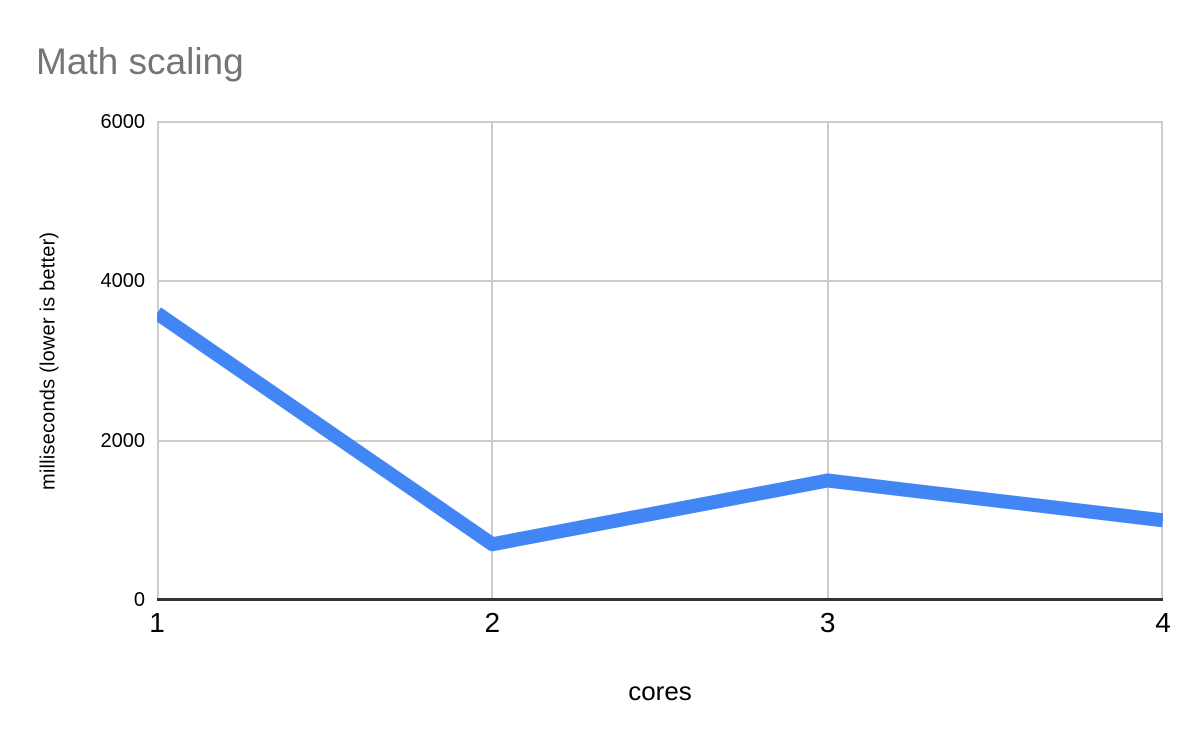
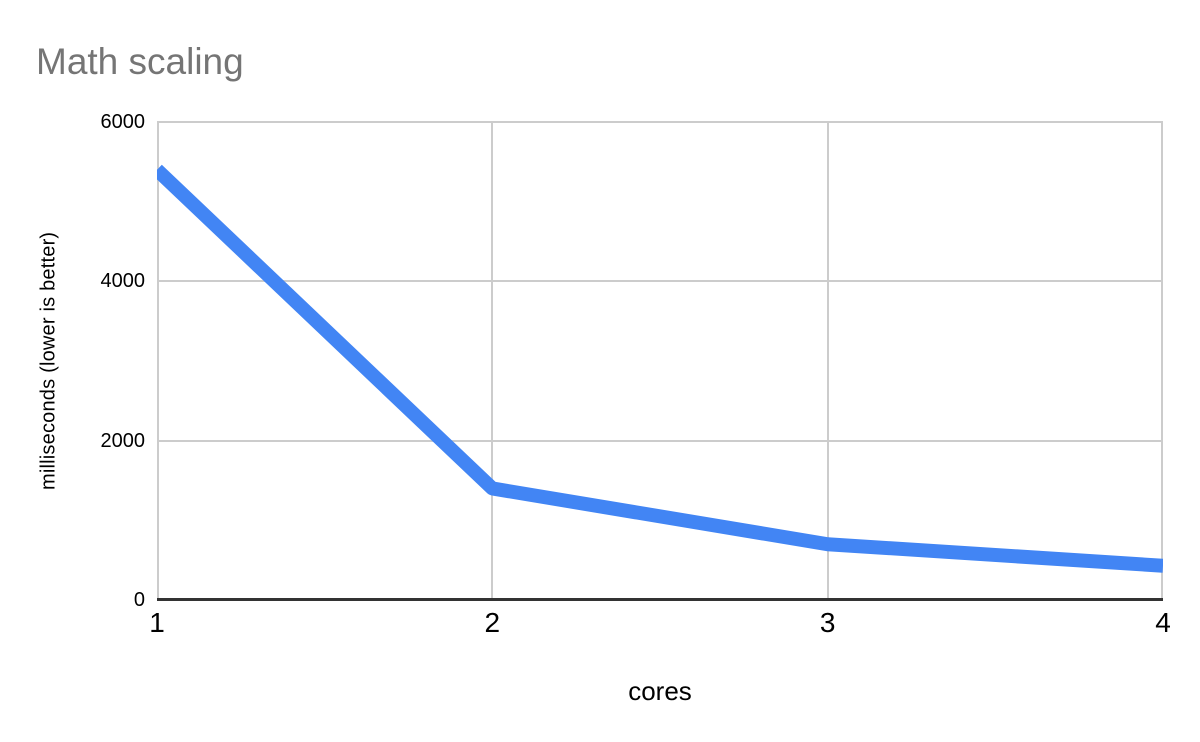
1: 3600 -> 5400
2: 700 -> 1400
3: 1500 -> 700
4: 1000 -> 400
